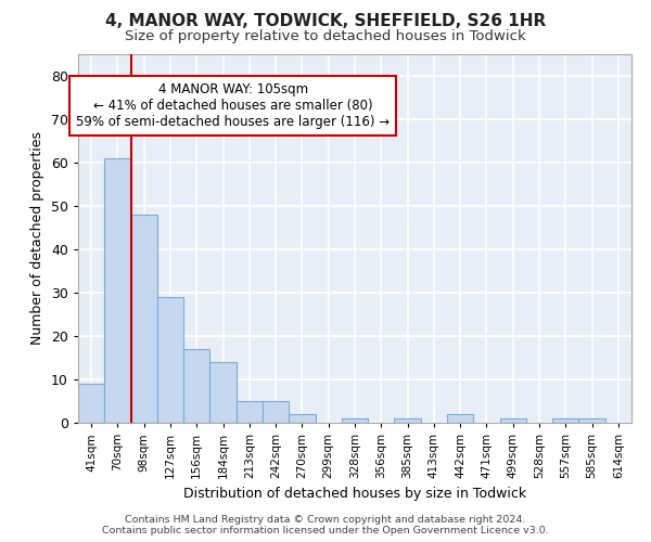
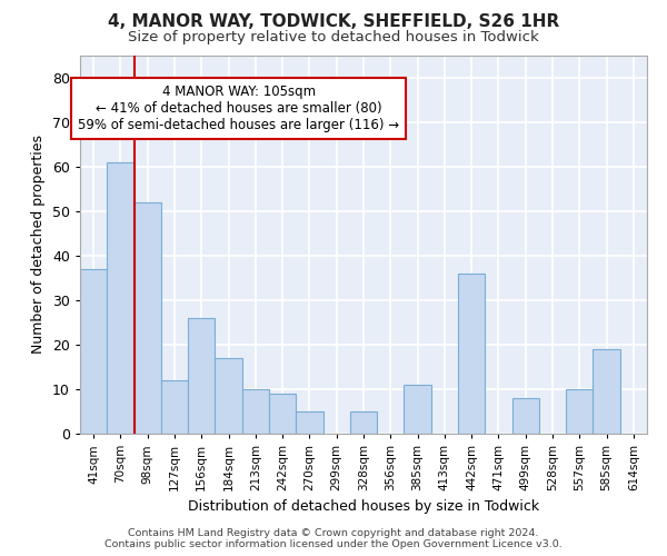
41sqm: 9 -> 37
98sqm: 48 -> 52
127sqm: 29 -> 12
156sqm: 17 -> 26
184sqm: 14 -> 17
213sqm: 5 -> 10
242sqm: 5 -> 9
270sqm: 2 -> 5
328sqm: 1 -> 5
385sqm: 1 -> 11
442sqm: 2 -> 36
499sqm: 1 -> 8
557sqm: 1 -> 10
585sqm: 1 -> 19
